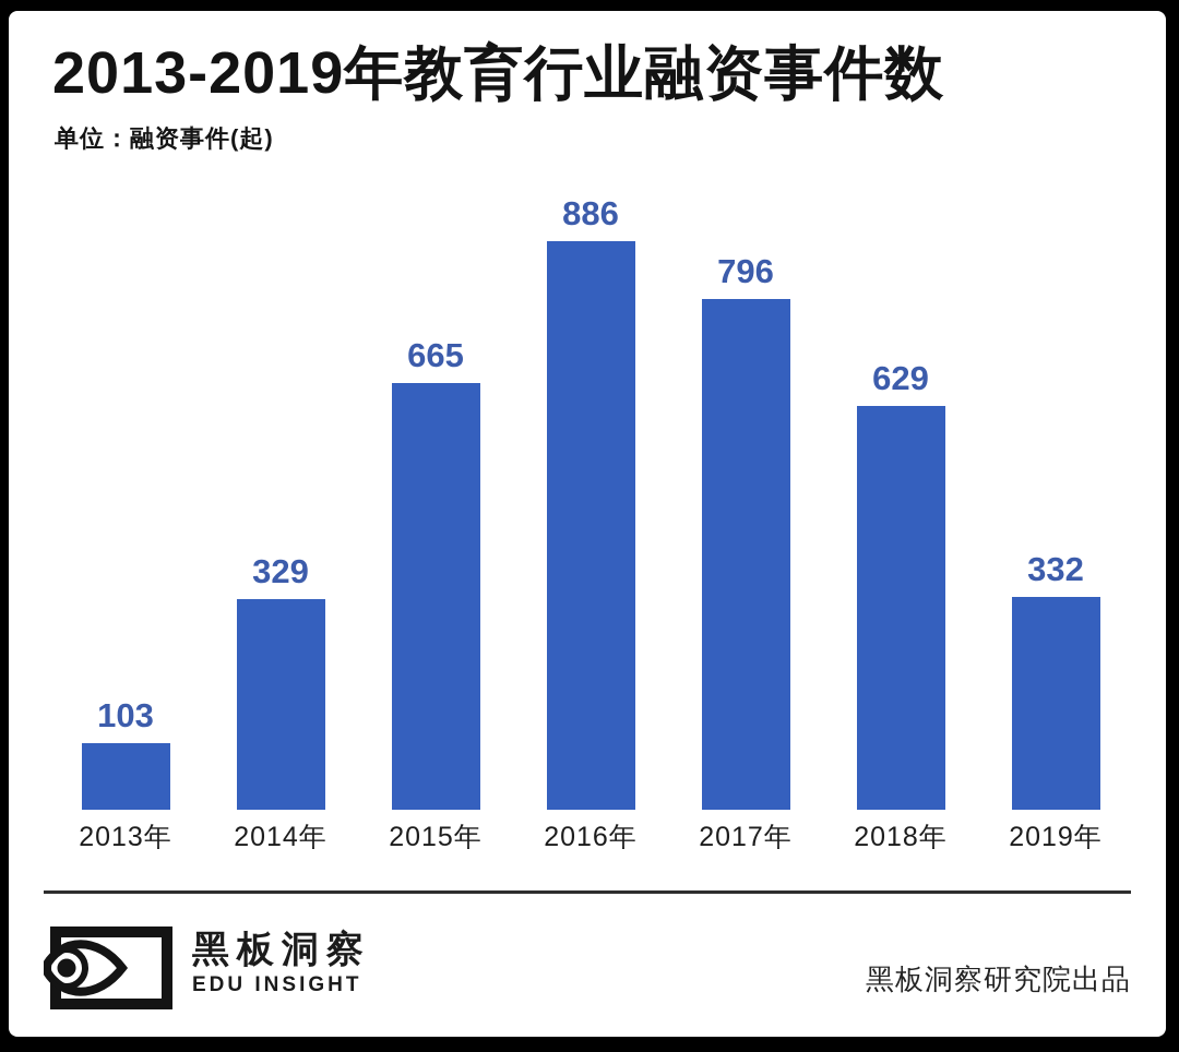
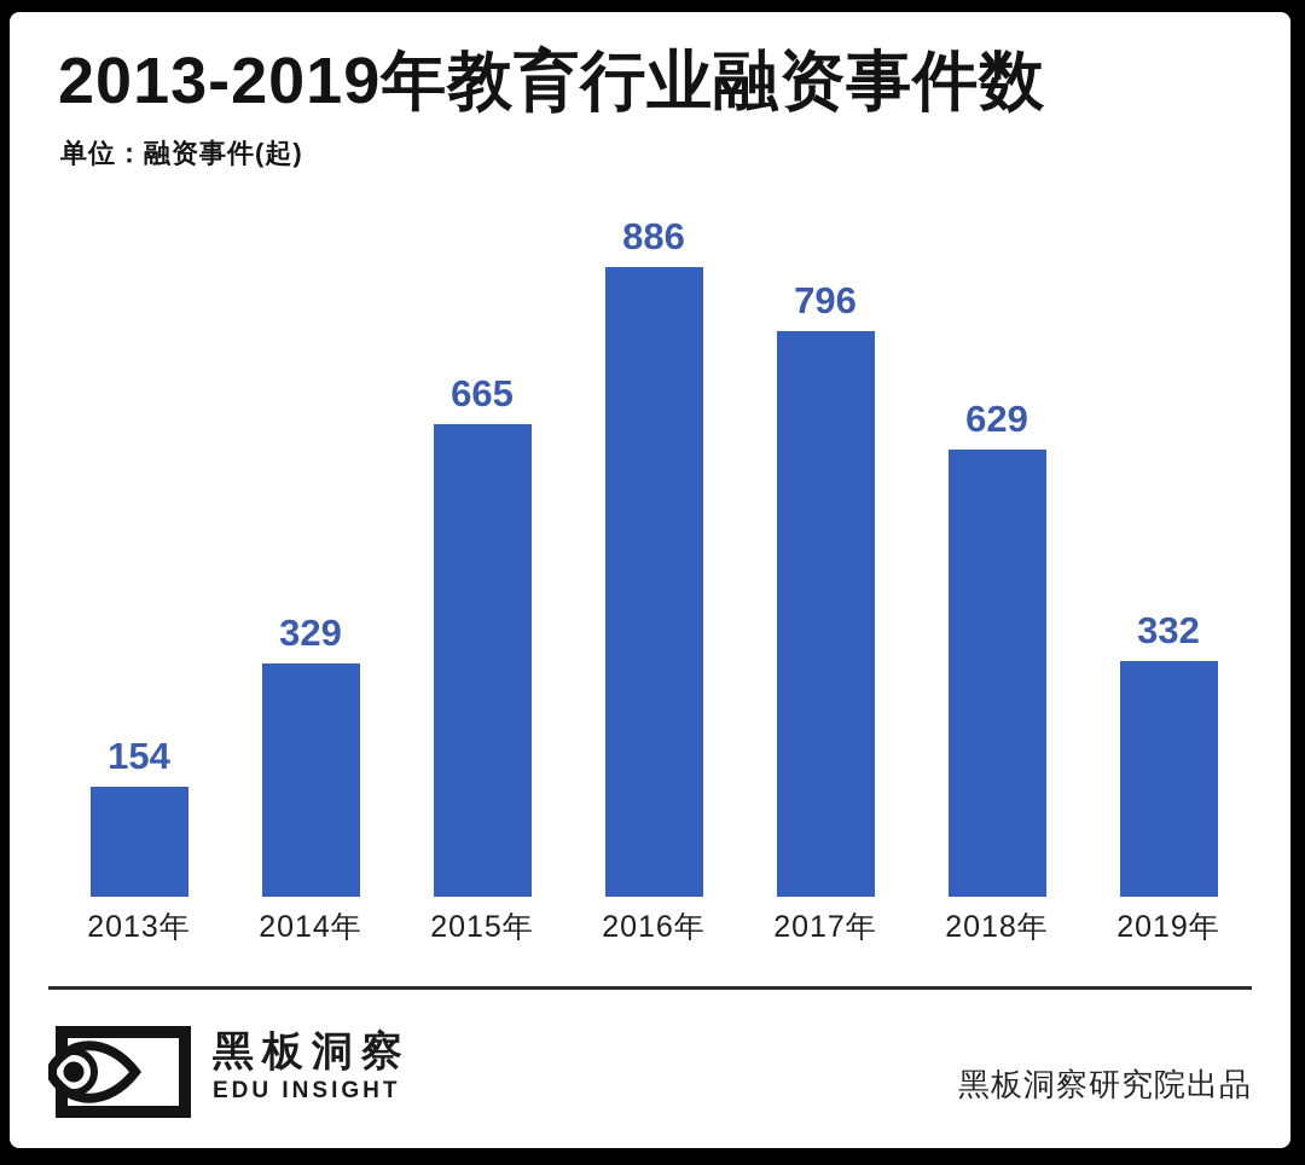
2013年: 103 -> 154
